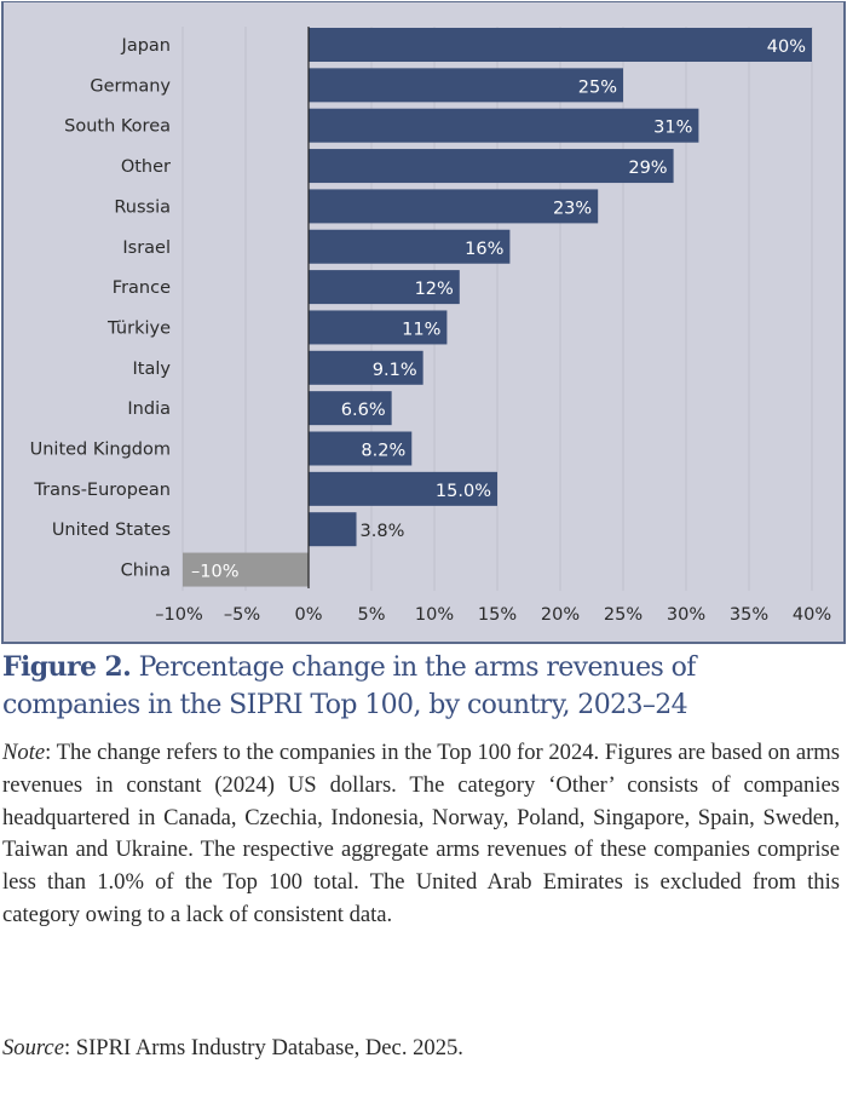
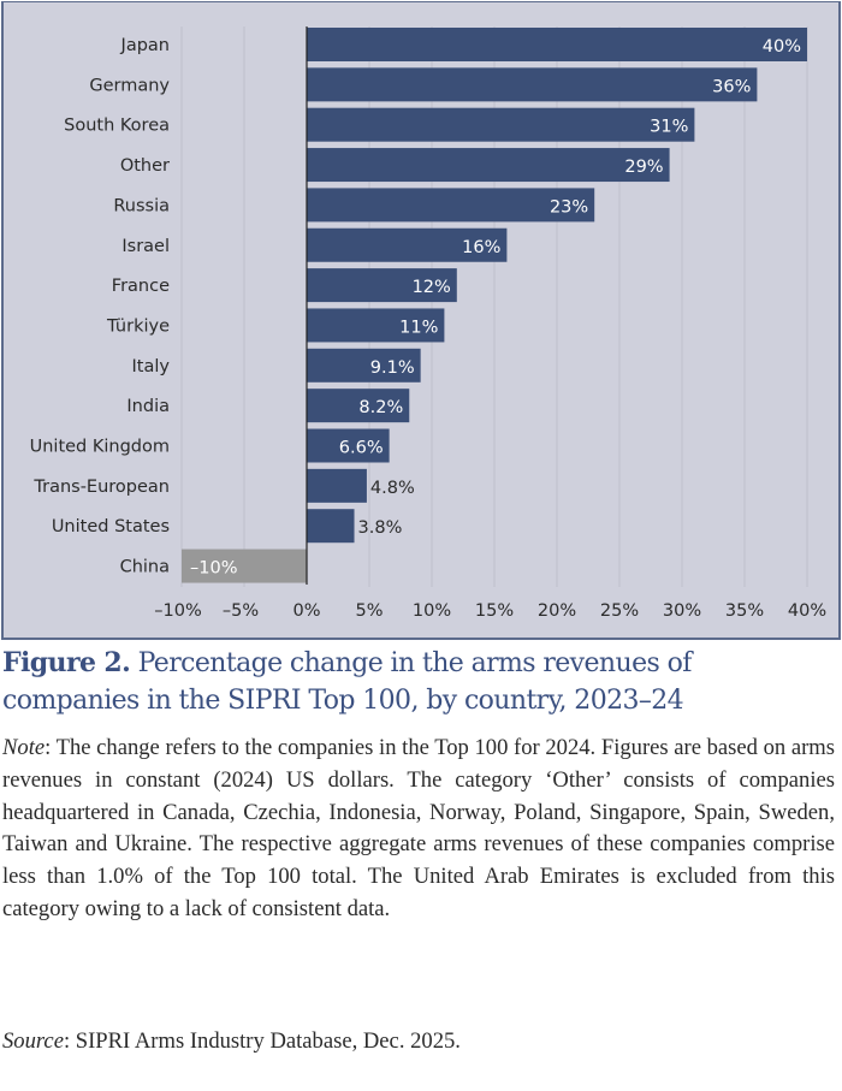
Germany: 25% -> 36%
India: 6.6% -> 8.2%
United Kingdom: 8.2% -> 6.6%
Trans-European: 15.0% -> 4.8%
